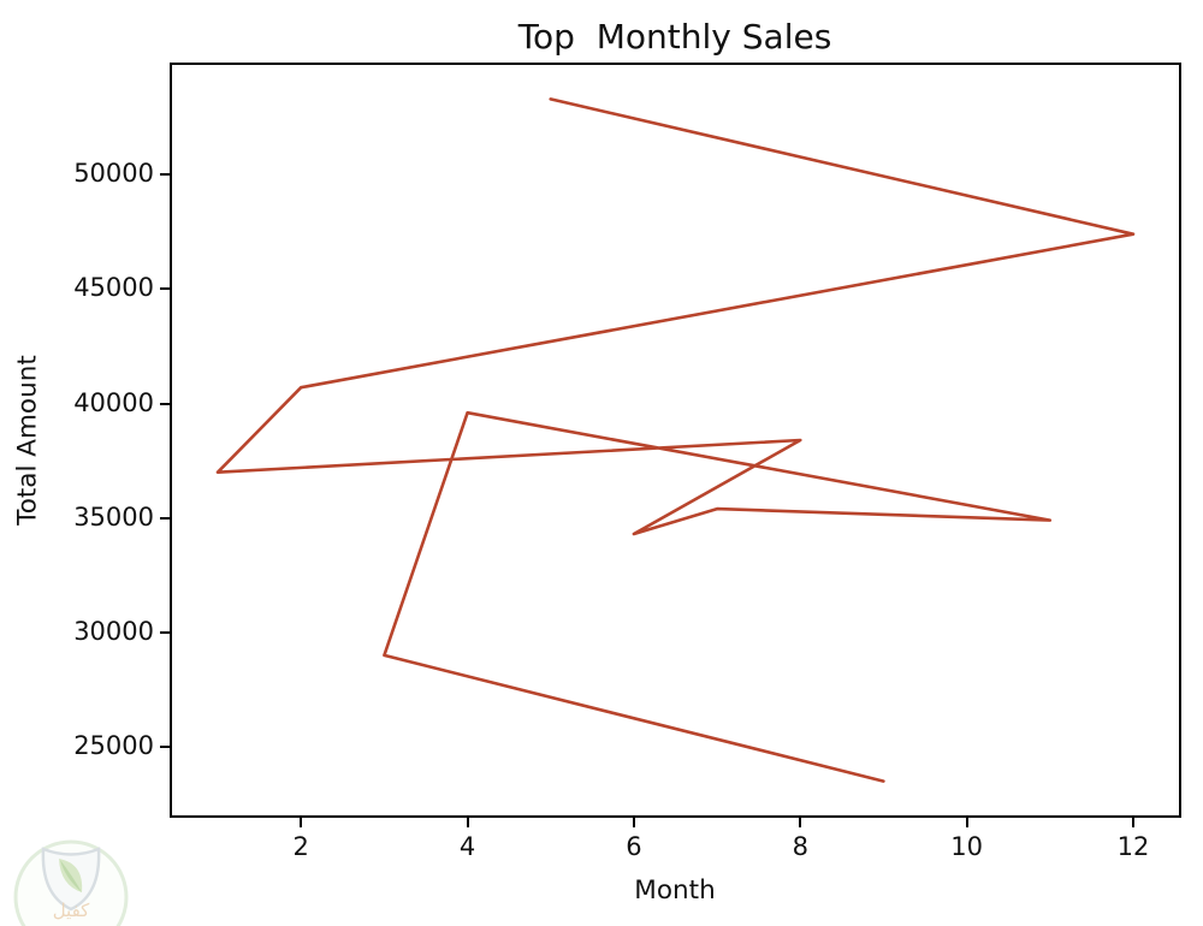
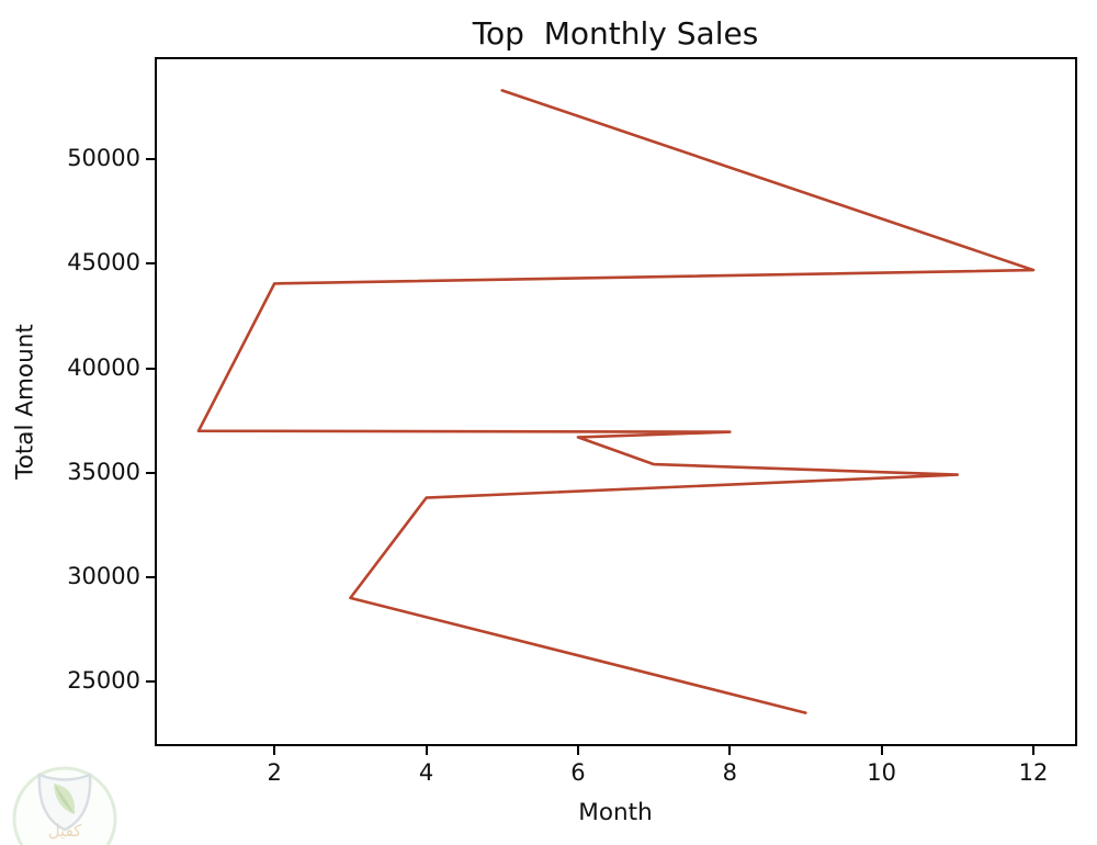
12: 47400 -> 44700
2: 40700 -> 44000
8: 38400 -> 37000
6: 34300 -> 36700
4: 39600 -> 33800
